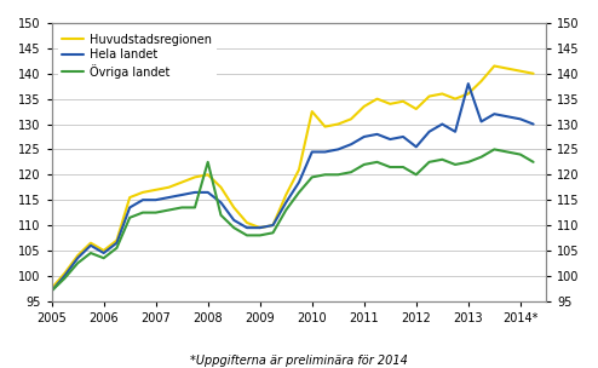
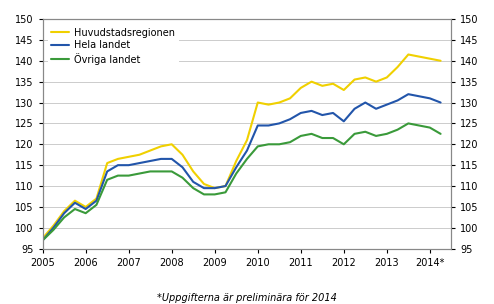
Övriga landet/2008: 122.5 -> 113.5
Huvudstadsregionen/2010: 132.5 -> 130.0
Hela landet/2013: 138.0 -> 129.5
